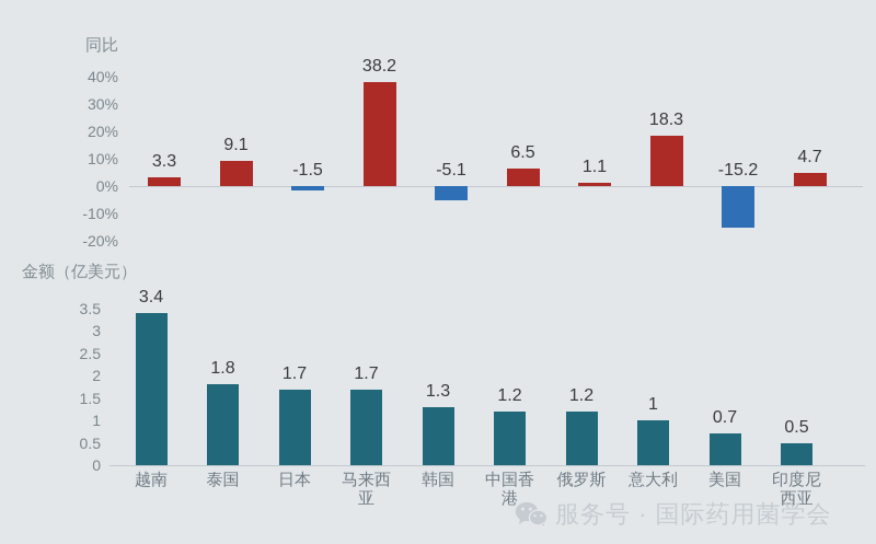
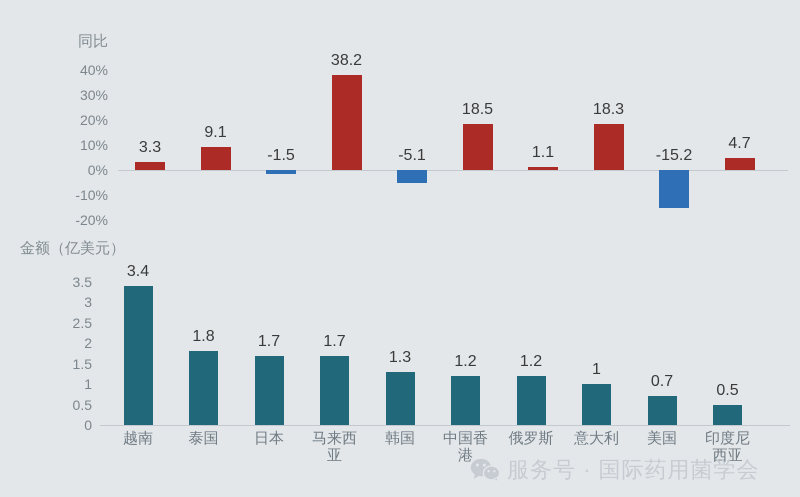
同比/中国香港: 6.5 -> 18.5
